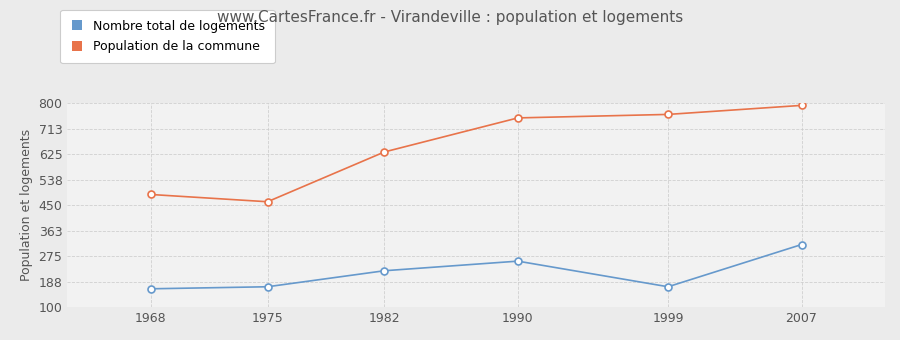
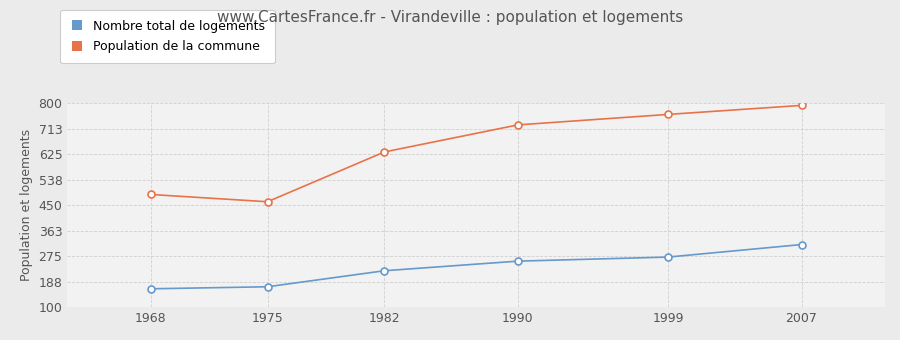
Population de la commune/1990: 750 -> 726
Nombre total de logements/1999: 170 -> 272
